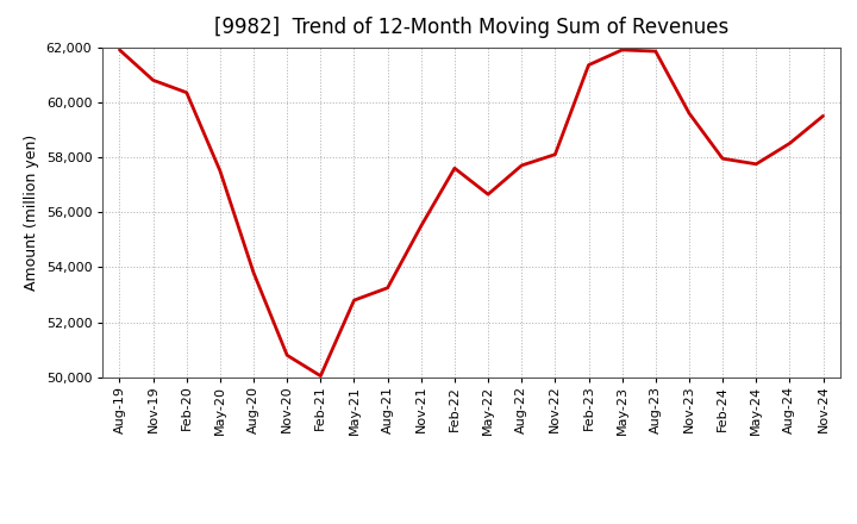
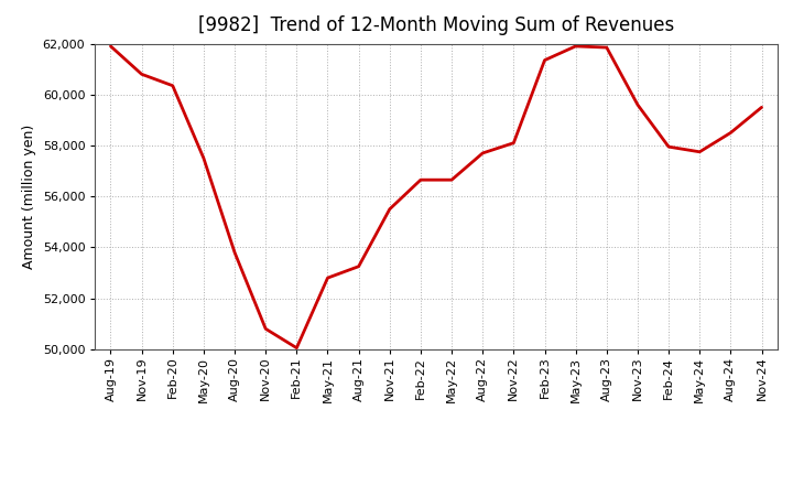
Feb-22: 57,600 -> 56,650
